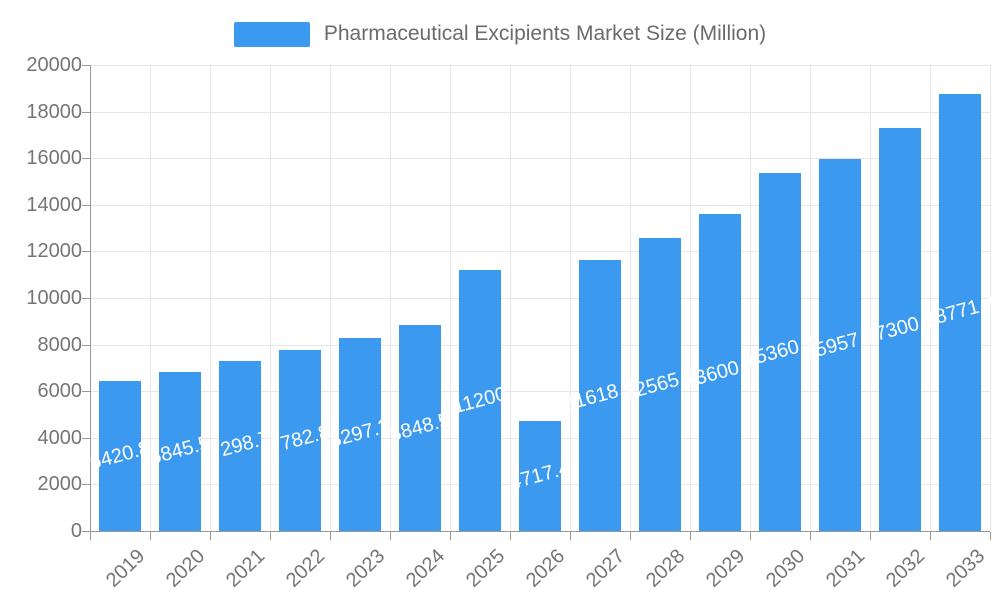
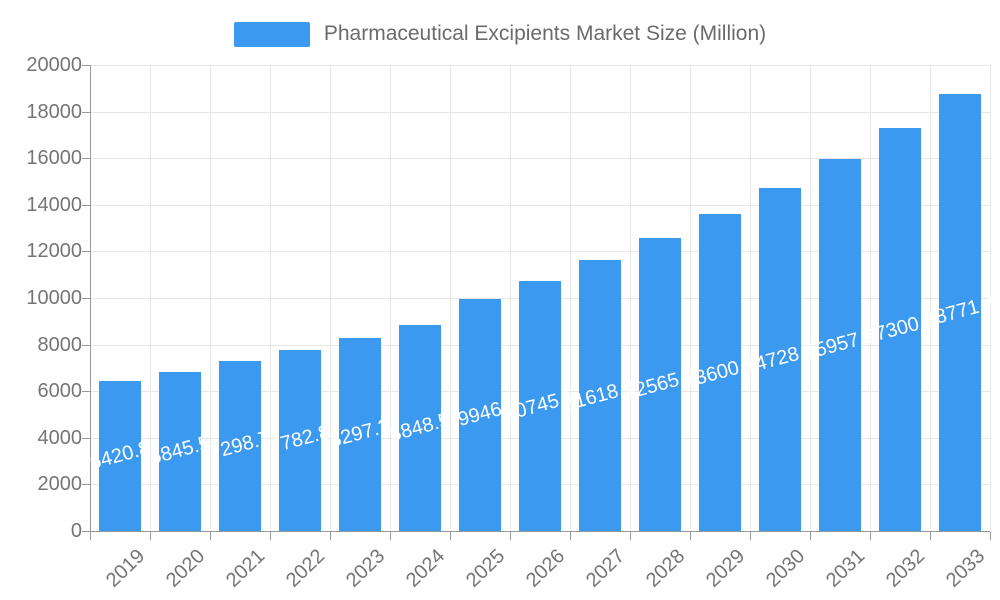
2025: 11200 -> 9946
2026: 4717.4 -> 10745.5
2030: 15360.4 -> 14728.6
